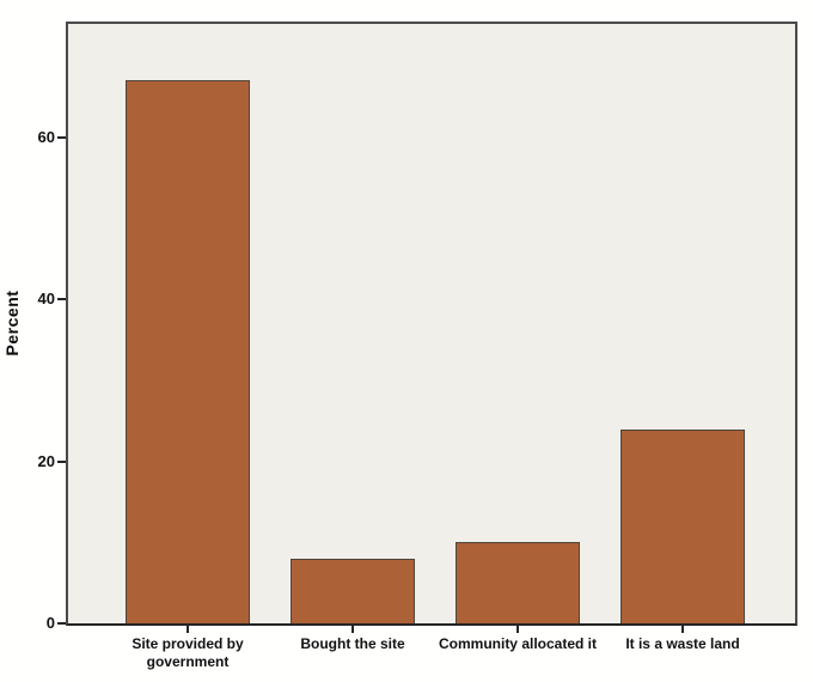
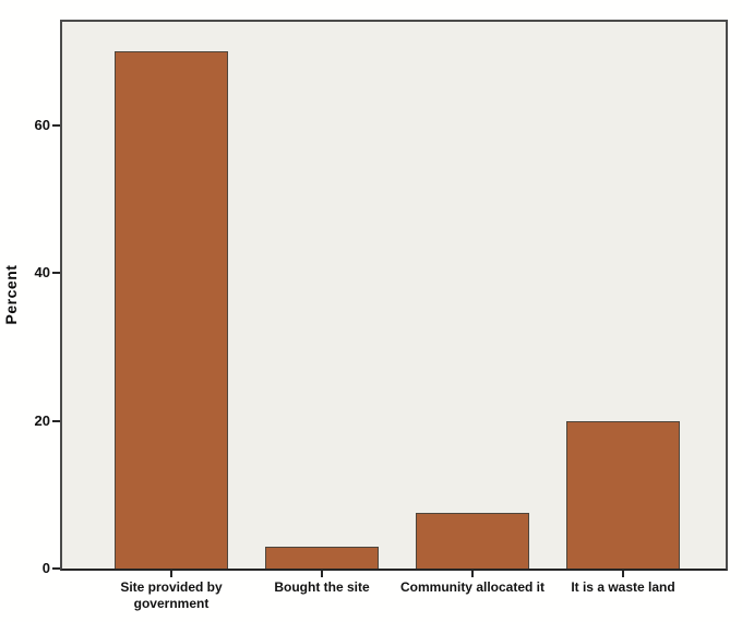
Site provided by government: 67 -> 70
Bought the site: 8 -> 3
Community allocated it: 10 -> 8
It is a waste land: 24 -> 20
